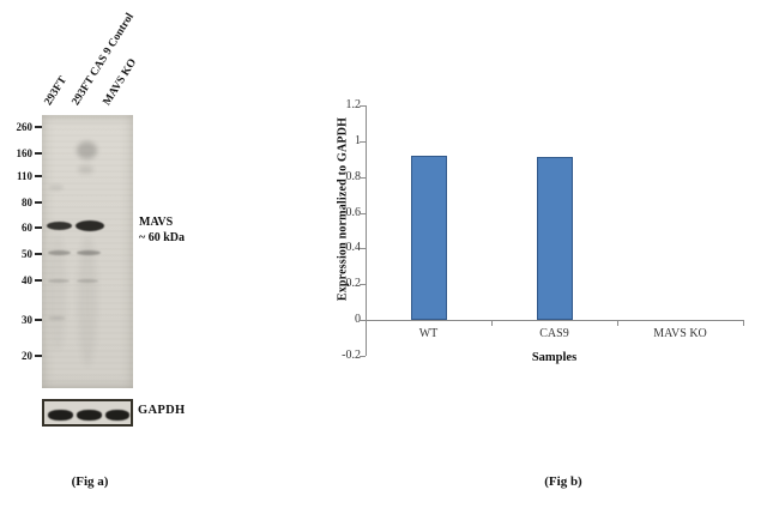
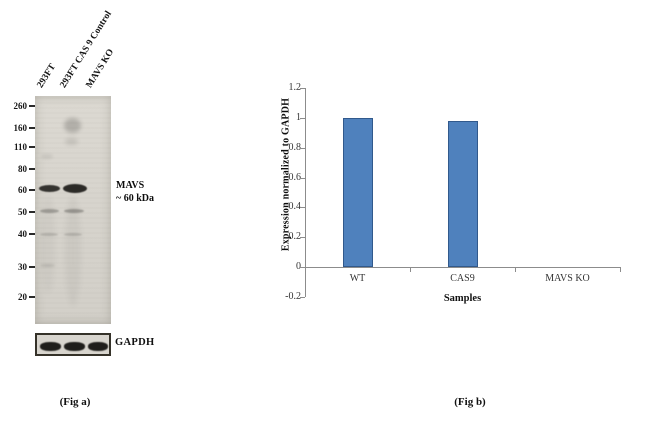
WT: 0.92 -> 1.00
CAS9: 0.91 -> 0.98
